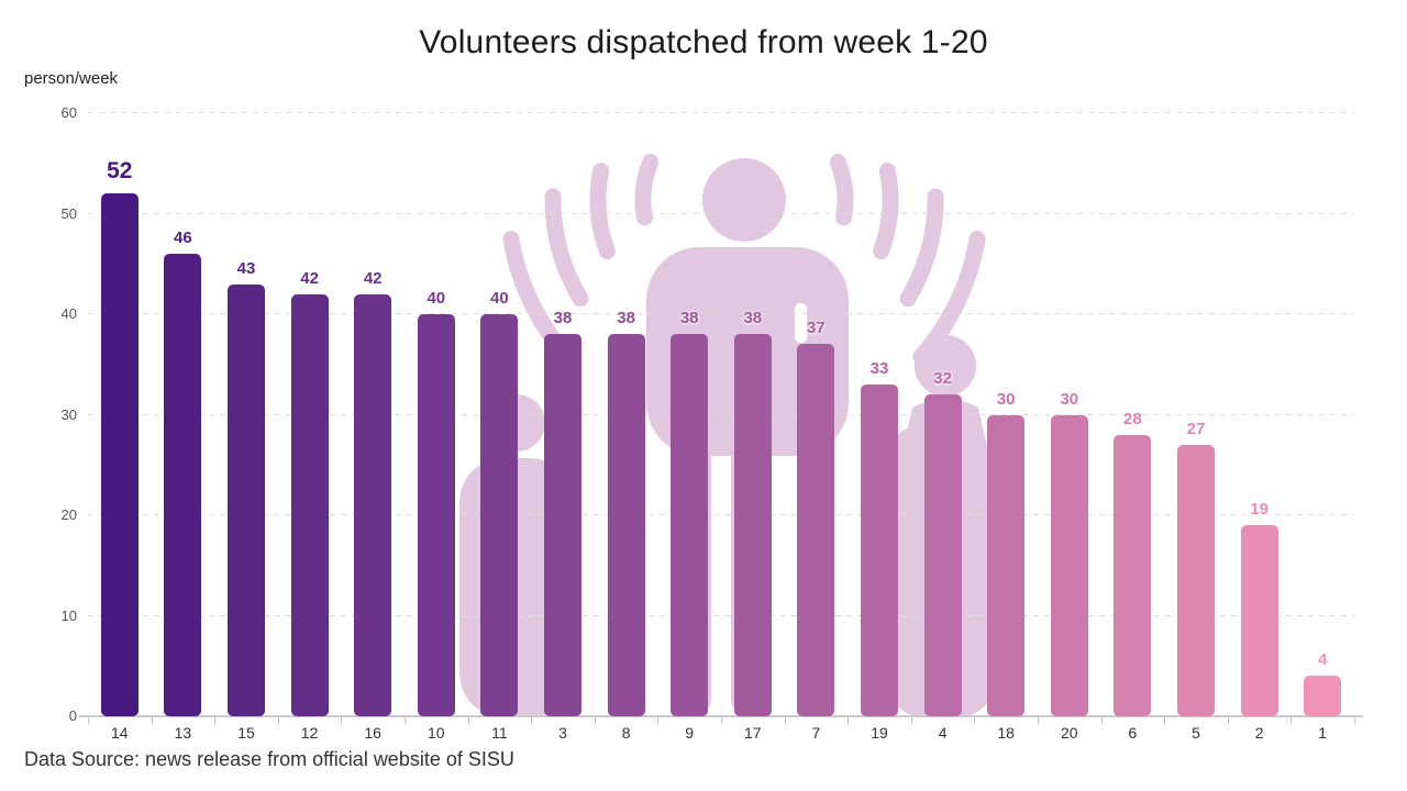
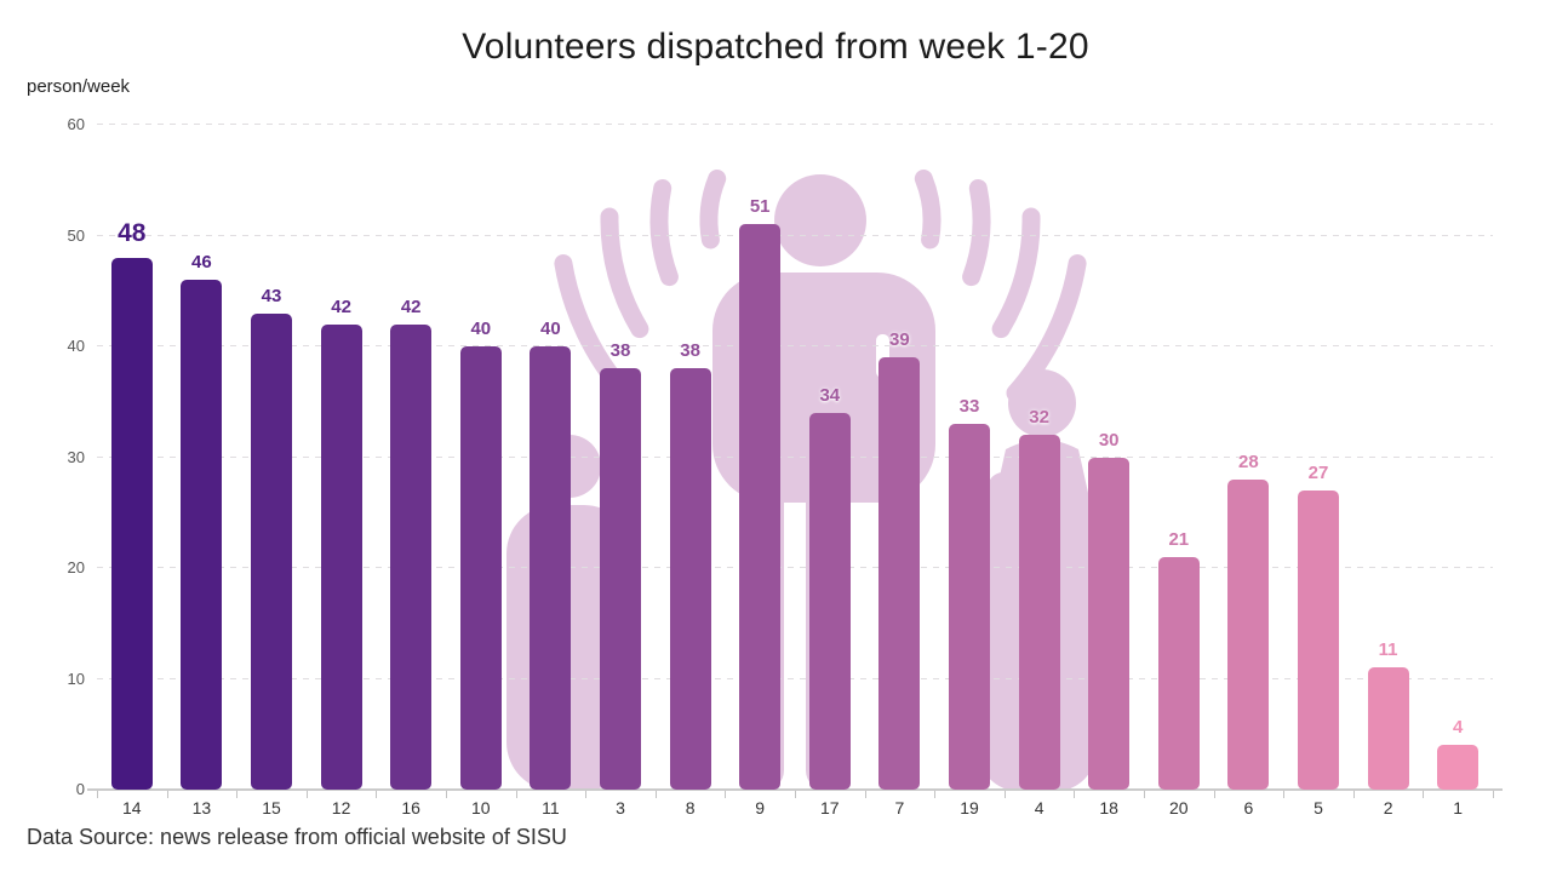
14: 52 -> 48
9: 38 -> 51
17: 38 -> 34
7: 37 -> 39
20: 30 -> 21
2: 19 -> 11
